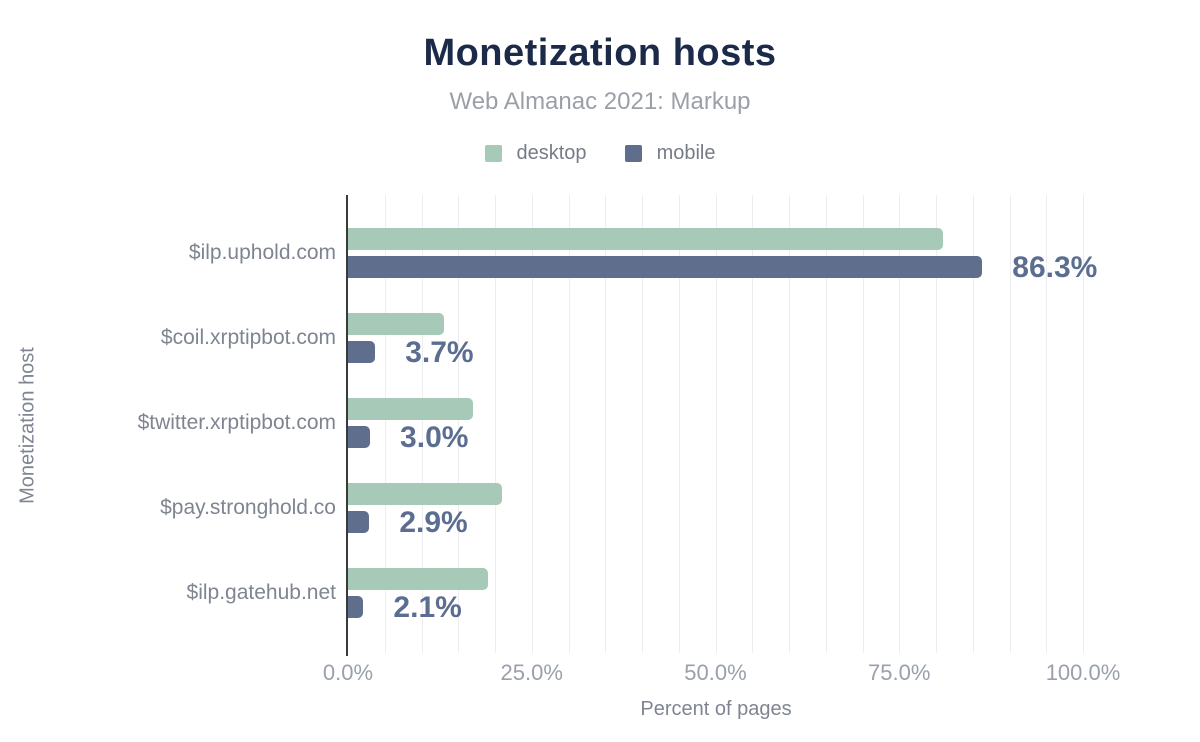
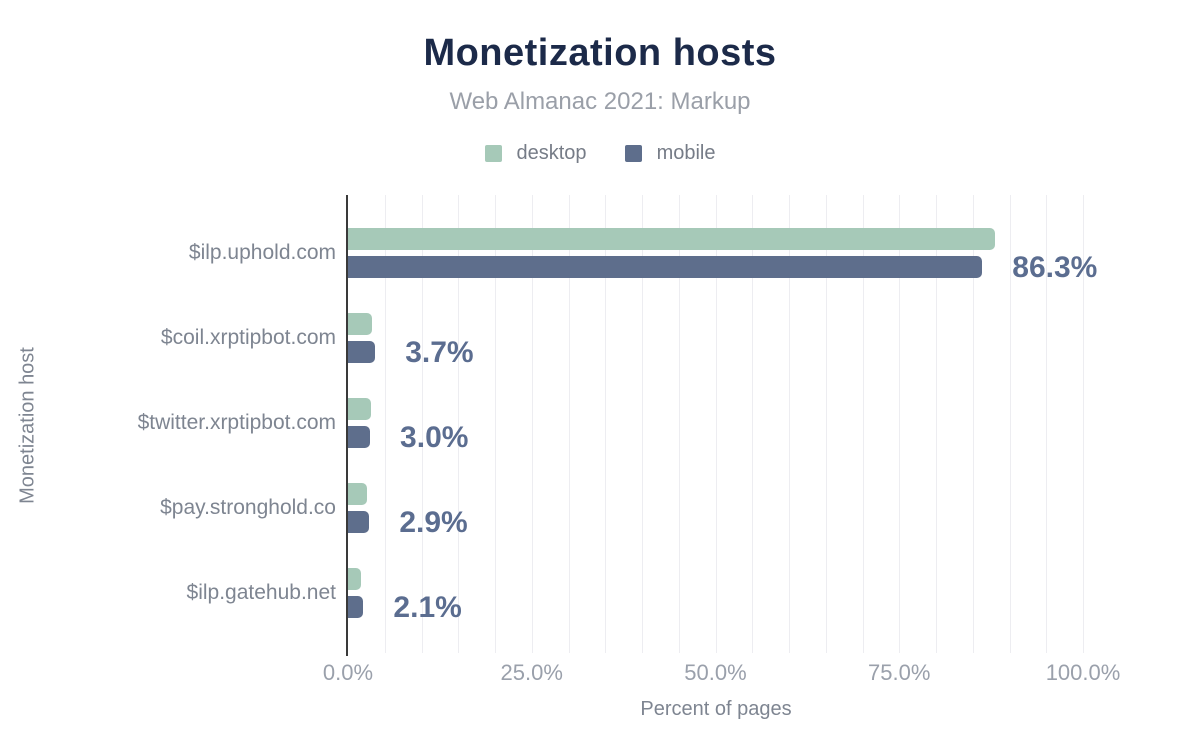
desktop/$ilp.uphold.com: 81% -> 88%
desktop/$coil.xrptipbot.com: 13% -> 3%
desktop/$twitter.xrptipbot.com: 17% -> 3%
desktop/$pay.stronghold.co: 21% -> 3%
desktop/$ilp.gatehub.net: 19% -> 2%
